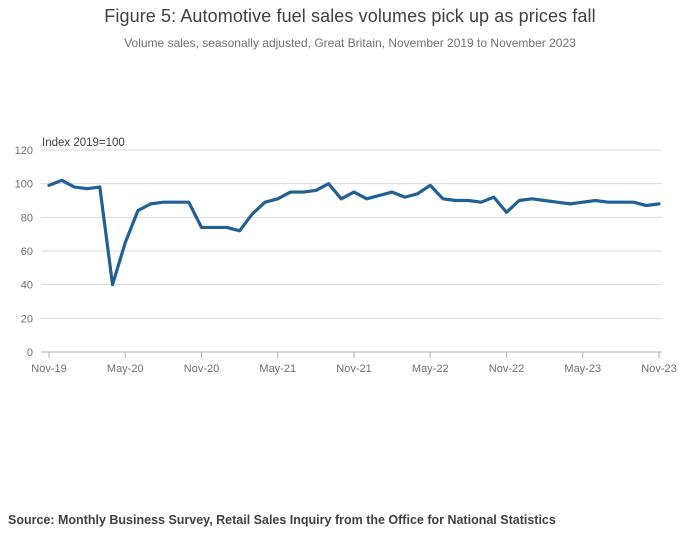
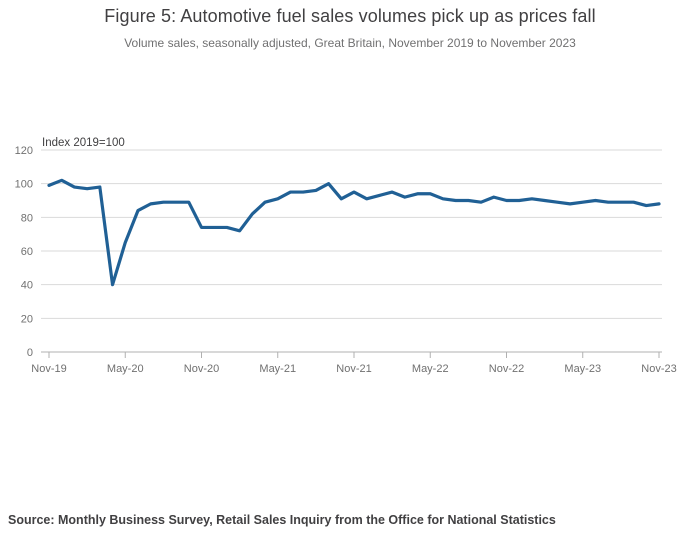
May-22: 99 -> 94
Nov-22: 83 -> 90
